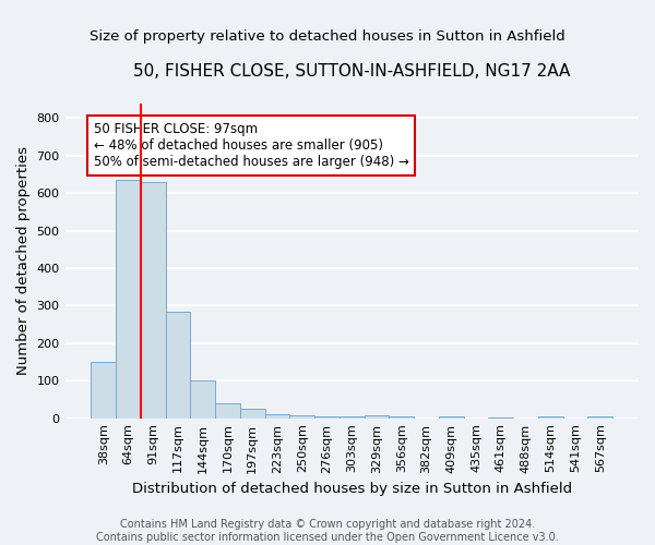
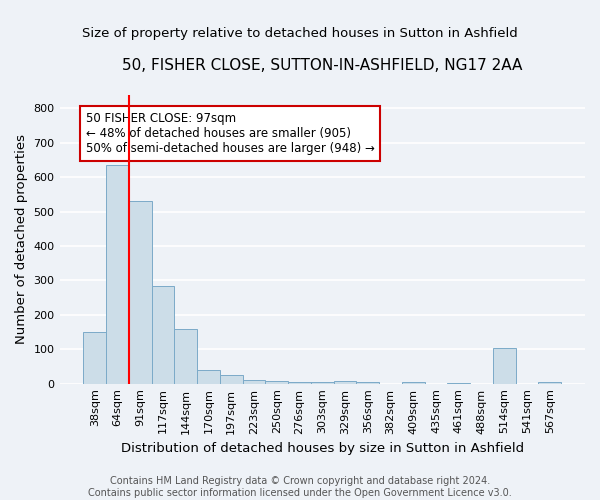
91sqm: 630 -> 530
144sqm: 100 -> 160
514sqm: 6 -> 105
